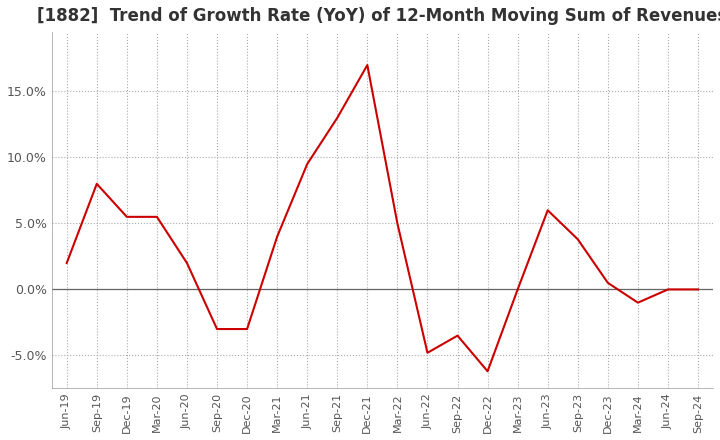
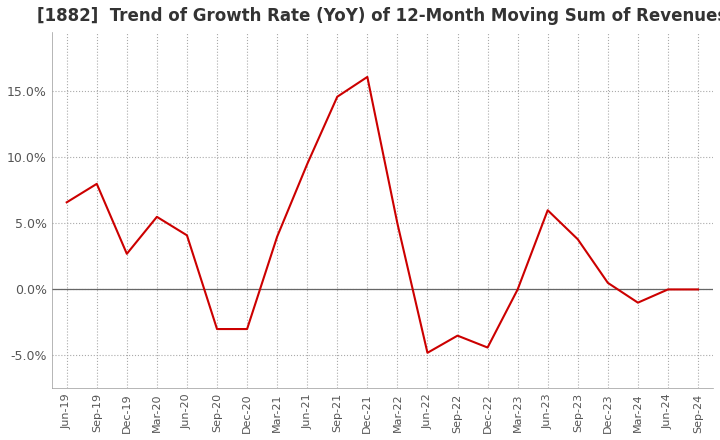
Jun-19: 2.0% -> 6.6%
Dec-19: 5.5% -> 2.7%
Jun-20: 2.0% -> 4.1%
Sep-21: 13.0% -> 14.6%
Dec-21: 17.0% -> 16.1%
Dec-22: -6.2% -> -4.4%
